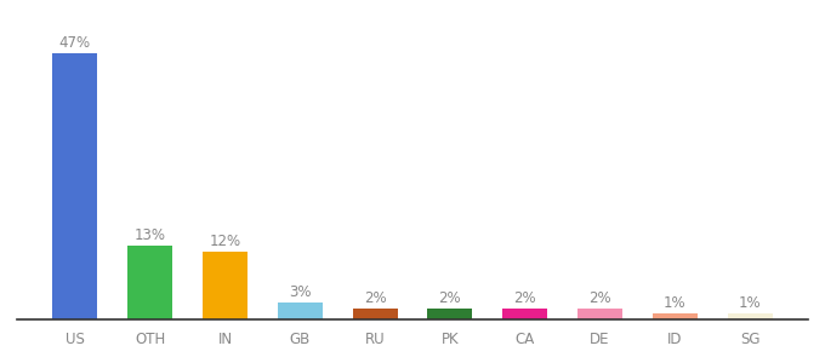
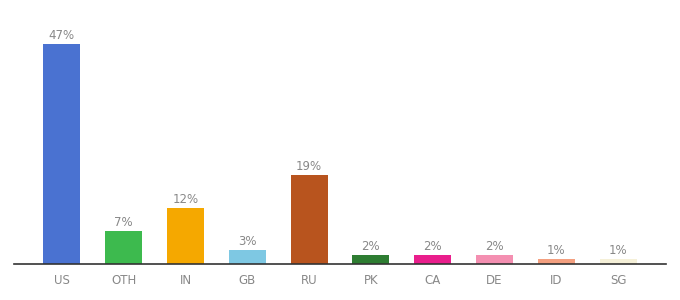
OTH: 13% -> 7%
RU: 2% -> 19%
